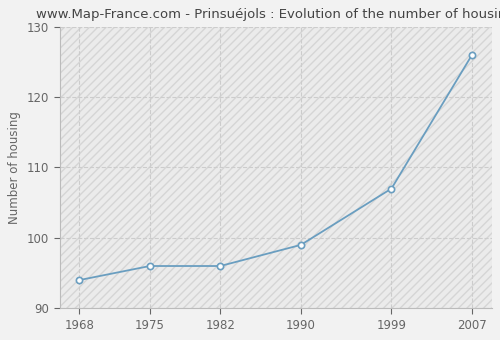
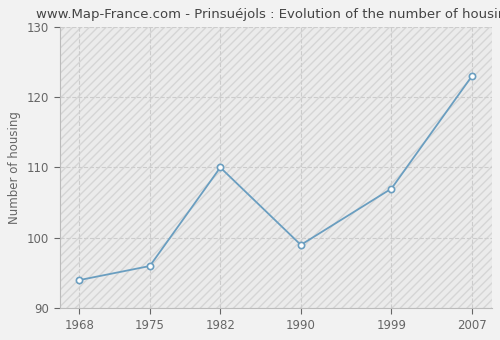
1982: 96 -> 110
2007: 126 -> 123
